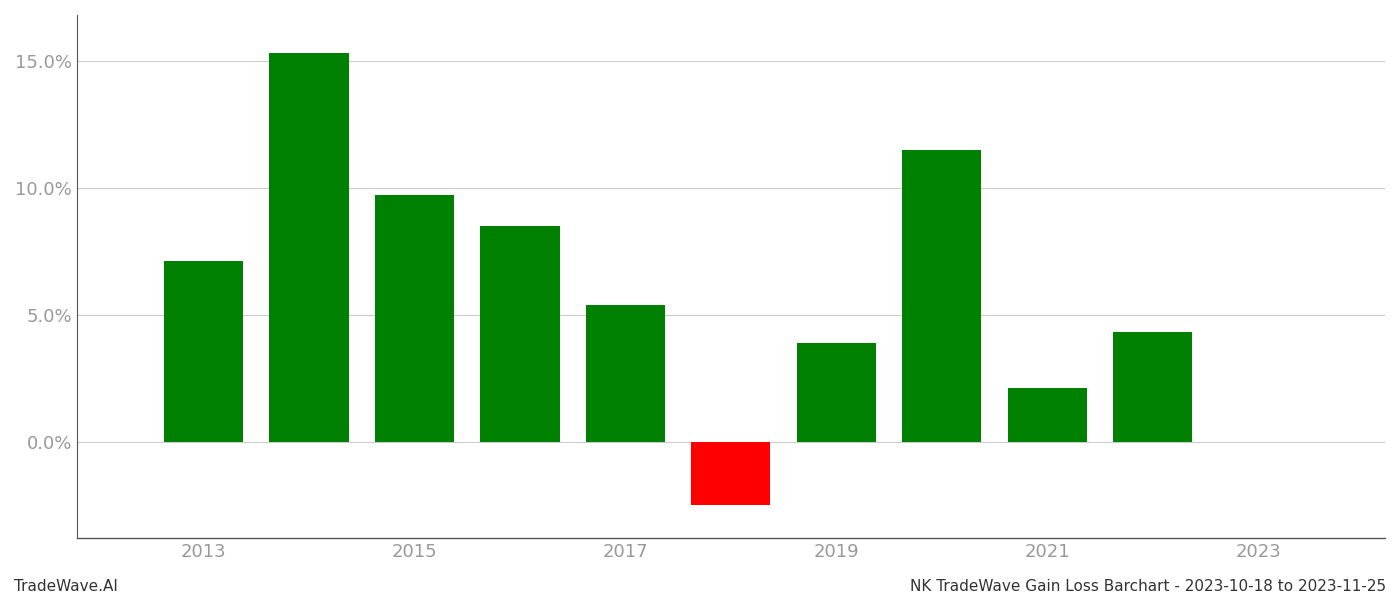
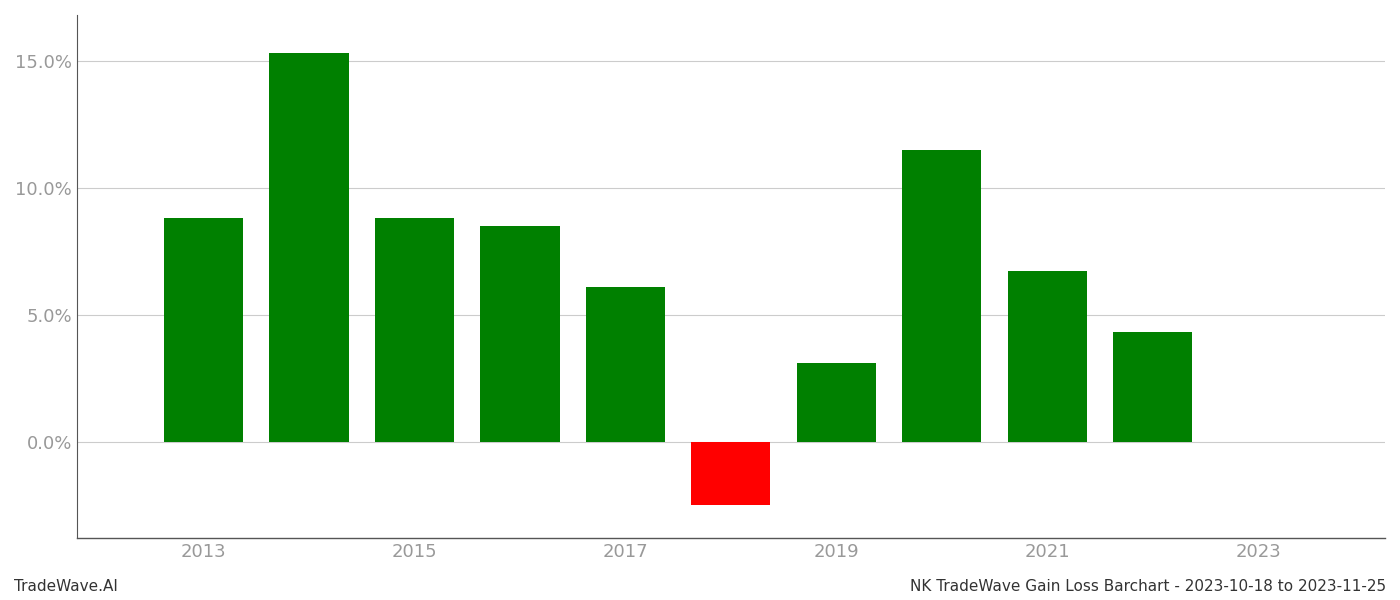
2013: 7.1% -> 8.8%
2015: 9.7% -> 8.8%
2017: 5.4% -> 6.1%
2019: 3.9% -> 3.1%
2021: 2.1% -> 6.7%
